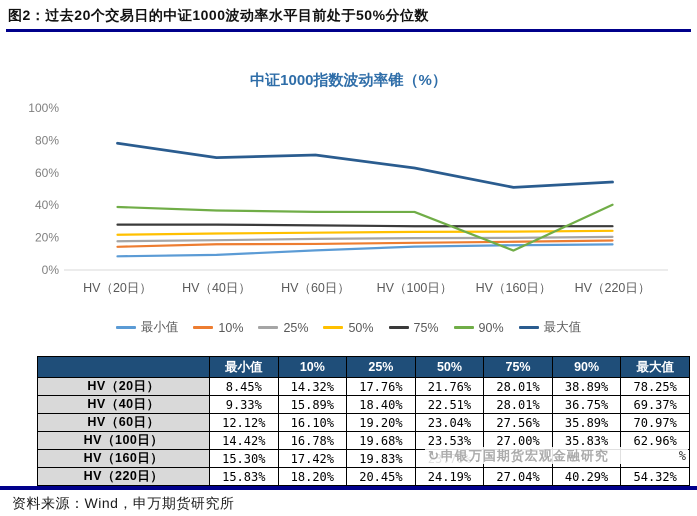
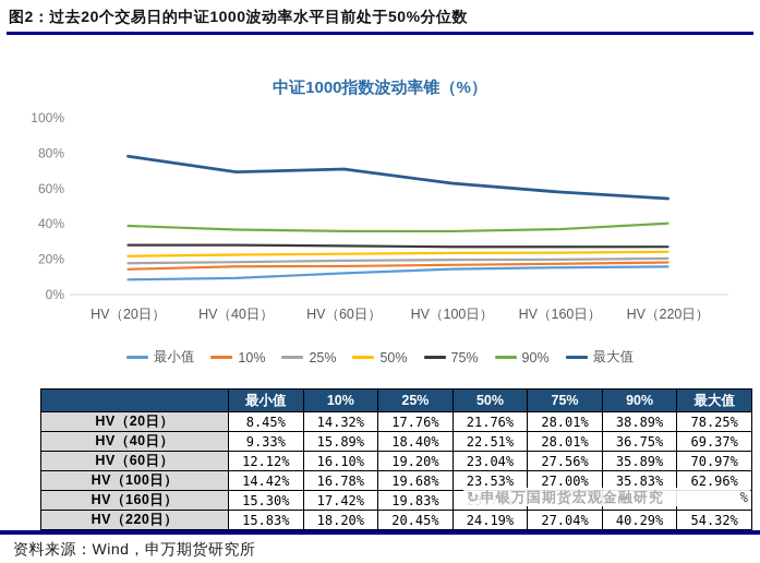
90%/HV（160日）: 12% -> 37%
最大值/HV（160日）: 51% -> 58%
